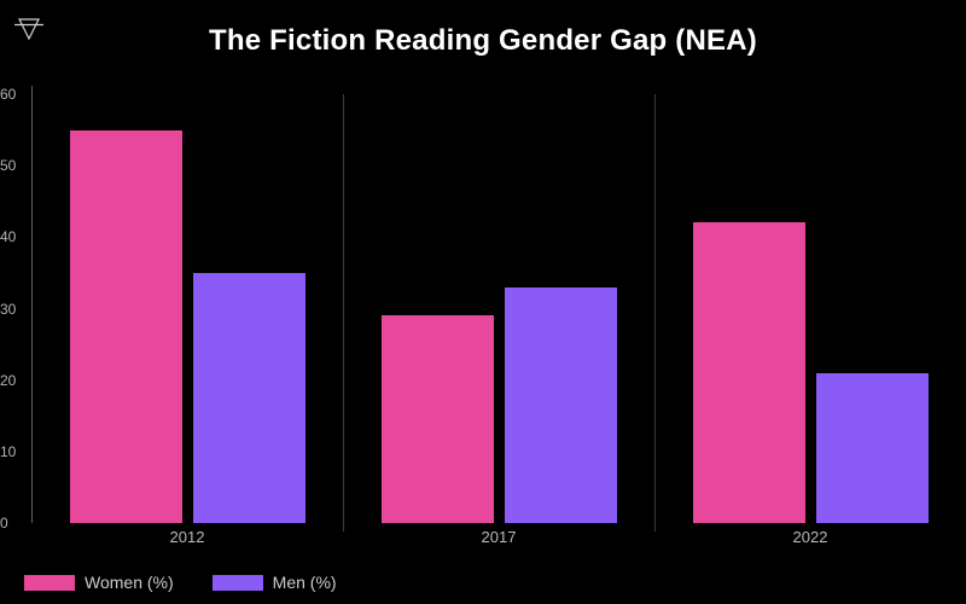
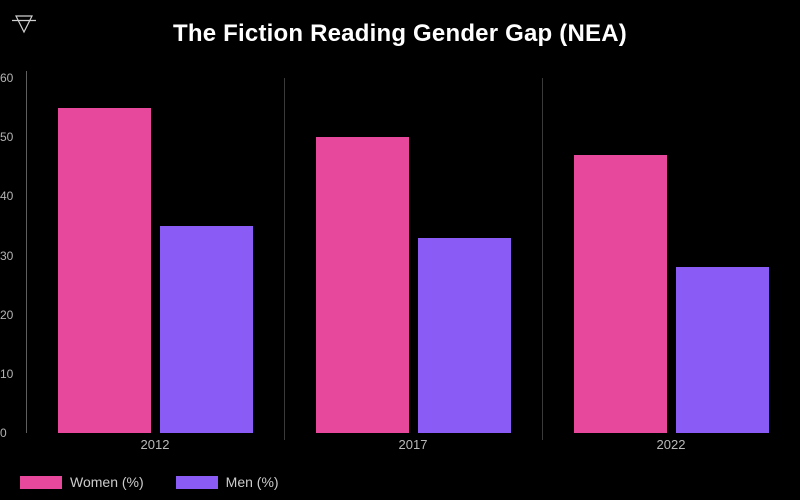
Women (%)/2017: 29 -> 50
Women (%)/2022: 42 -> 47
Men (%)/2022: 21 -> 28
